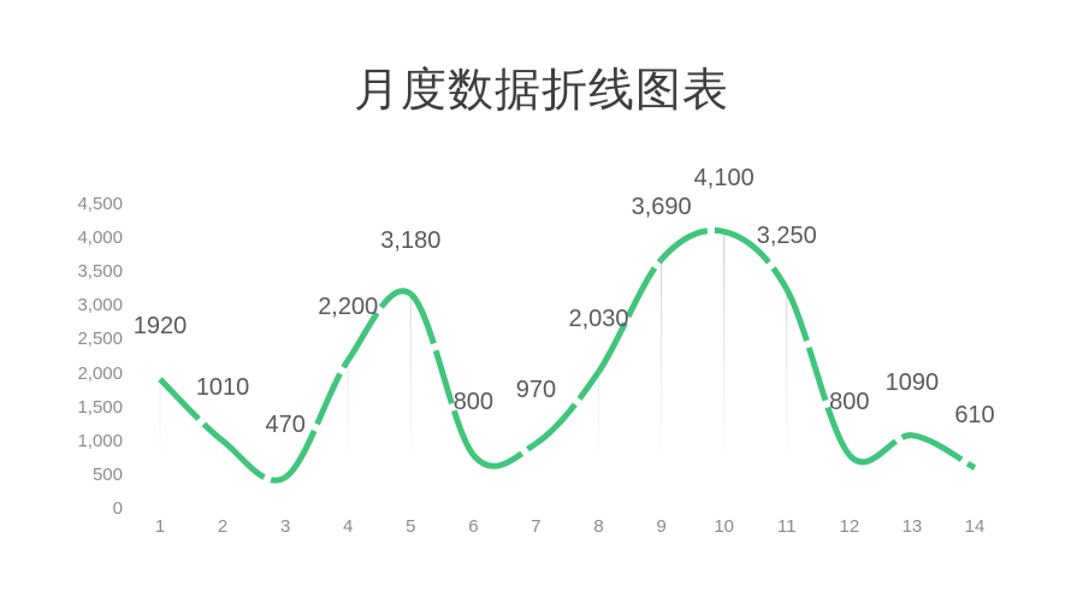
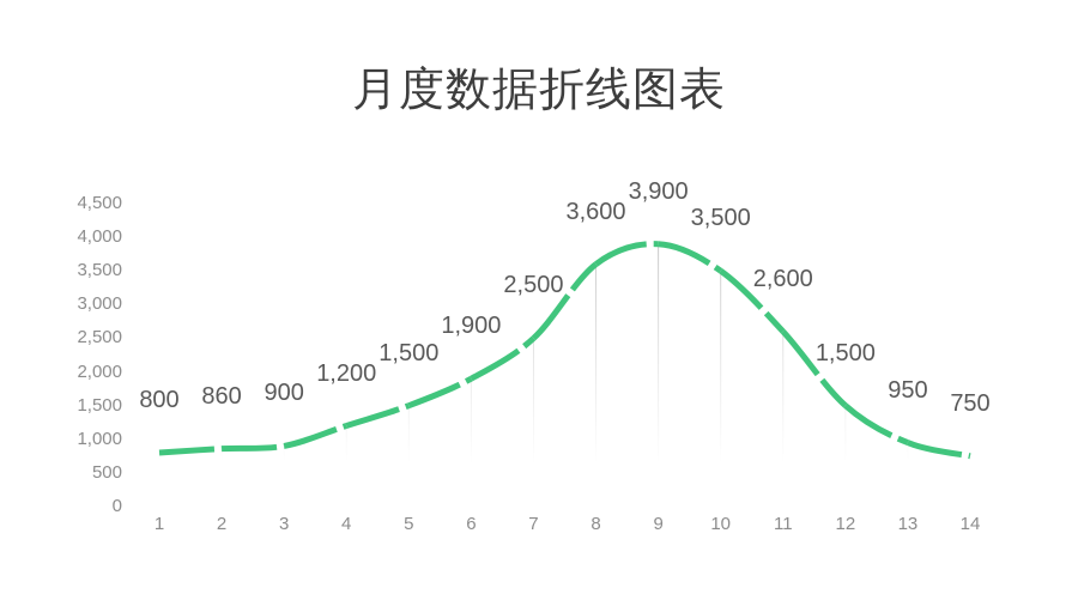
1: 1920 -> 800
2: 1010 -> 860
3: 470 -> 900
4: 2,200 -> 1,200
5: 3,180 -> 1,500
6: 800 -> 1,900
7: 970 -> 2,500
8: 2,030 -> 3,600
9: 3,690 -> 3,900
10: 4,100 -> 3,500
11: 3,250 -> 2,600
12: 800 -> 1,500
13: 1090 -> 950
14: 610 -> 750
